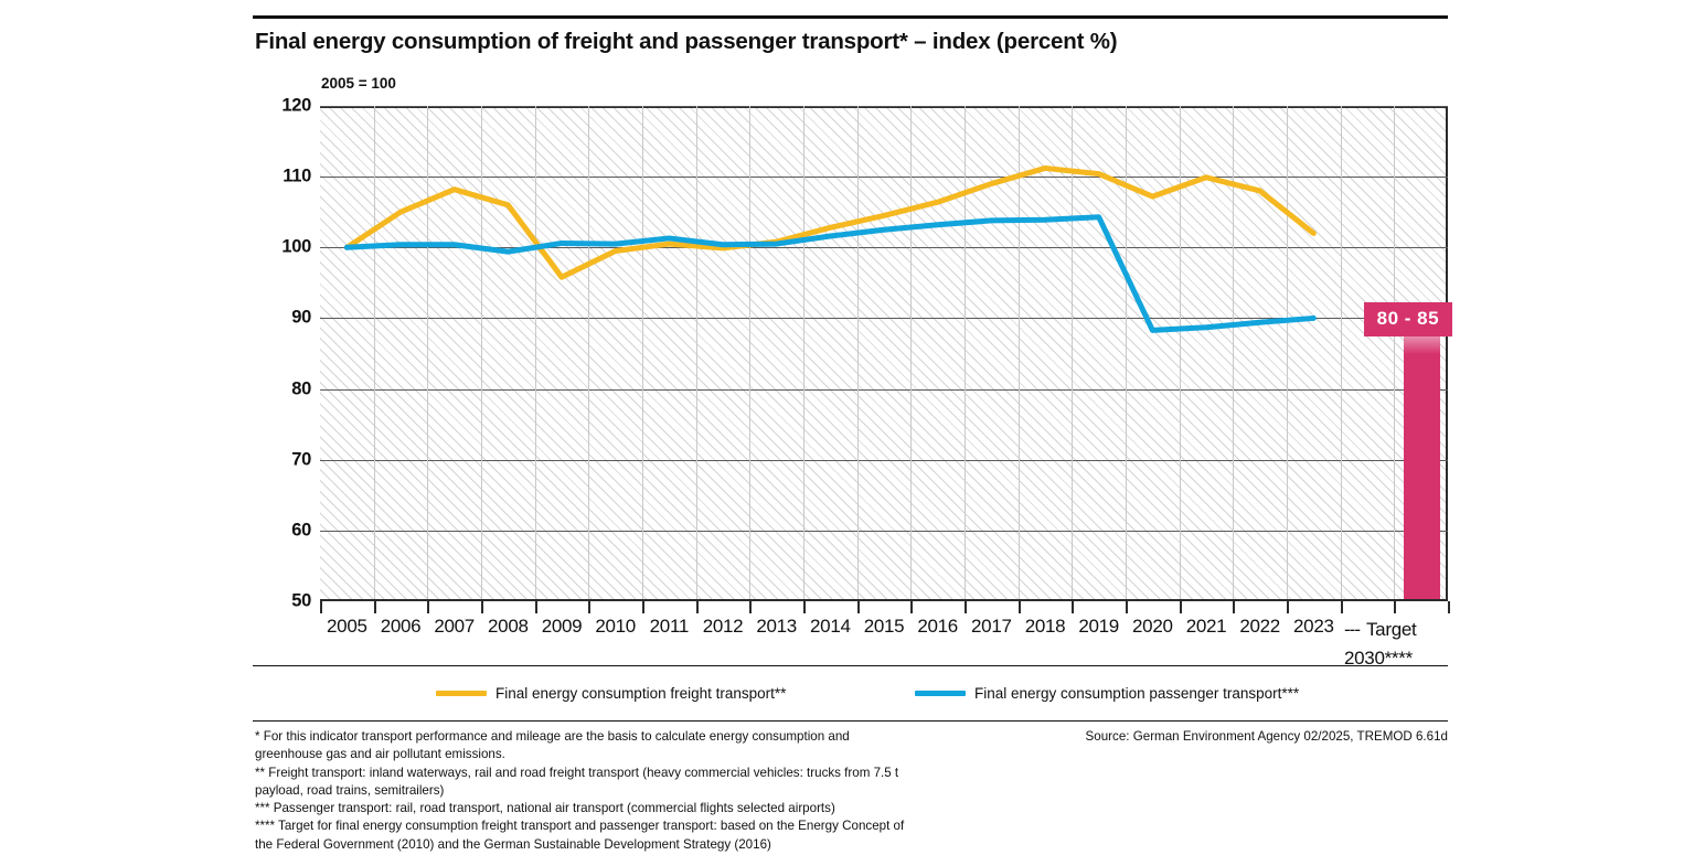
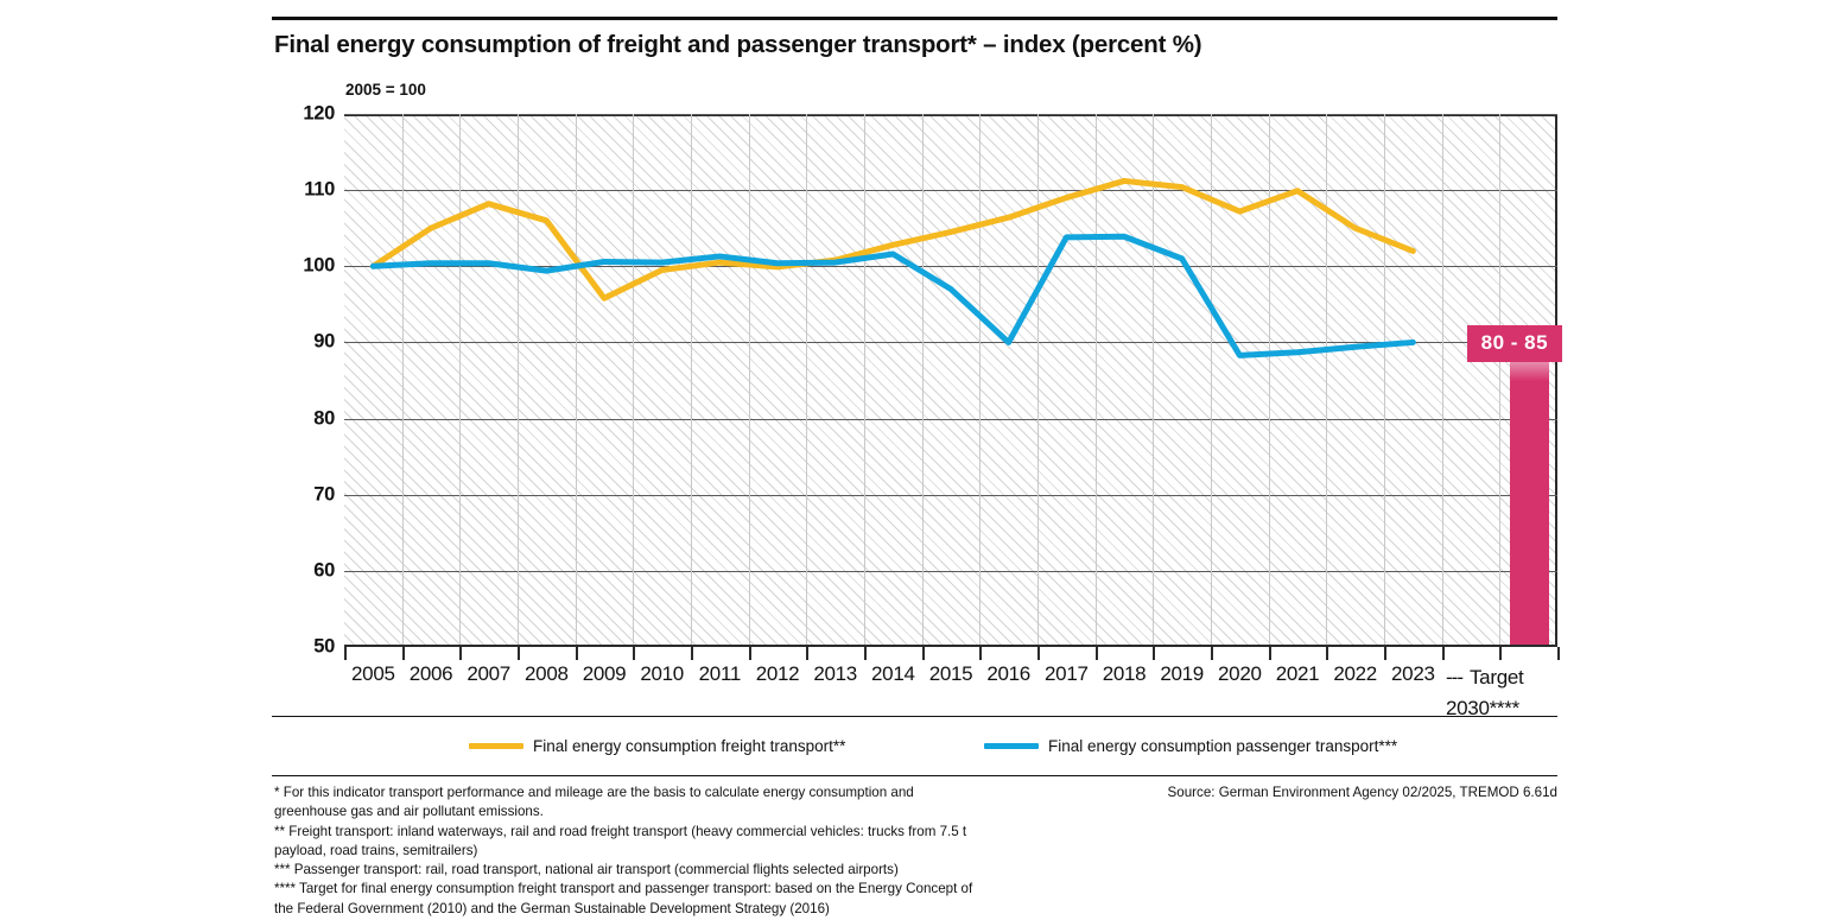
Final energy consumption passenger transport***/2015: 102 -> 97
Final energy consumption passenger transport***/2016: 103 -> 90
Final energy consumption passenger transport***/2019: 104 -> 101
Final energy consumption freight transport**/2022: 108 -> 105
